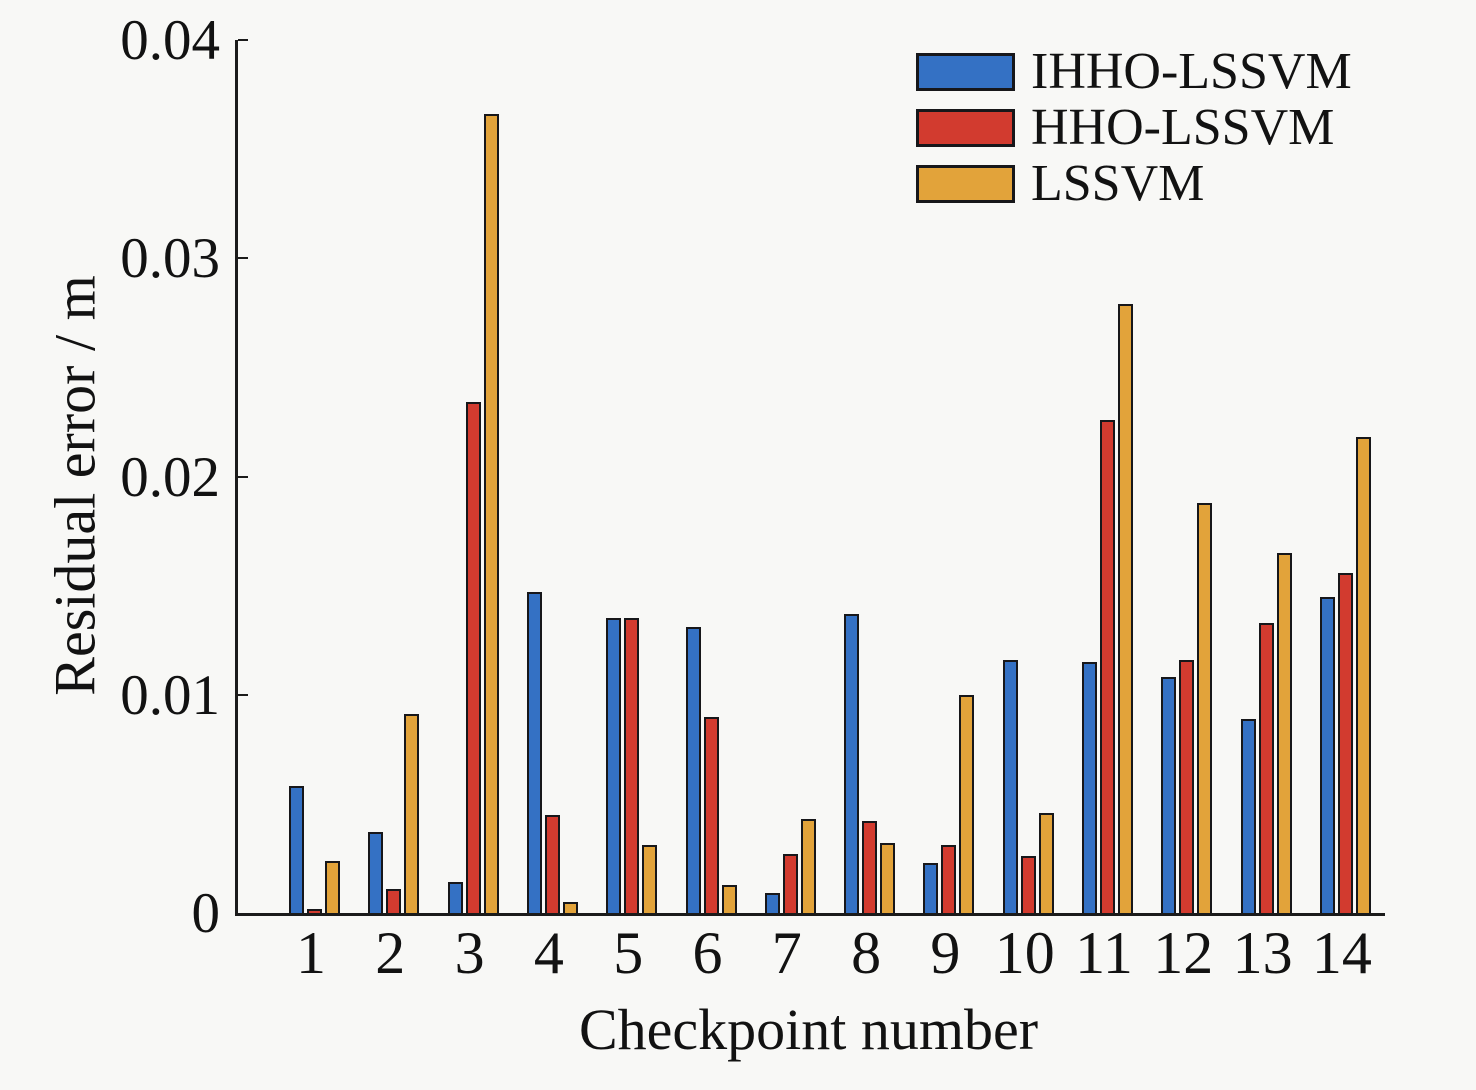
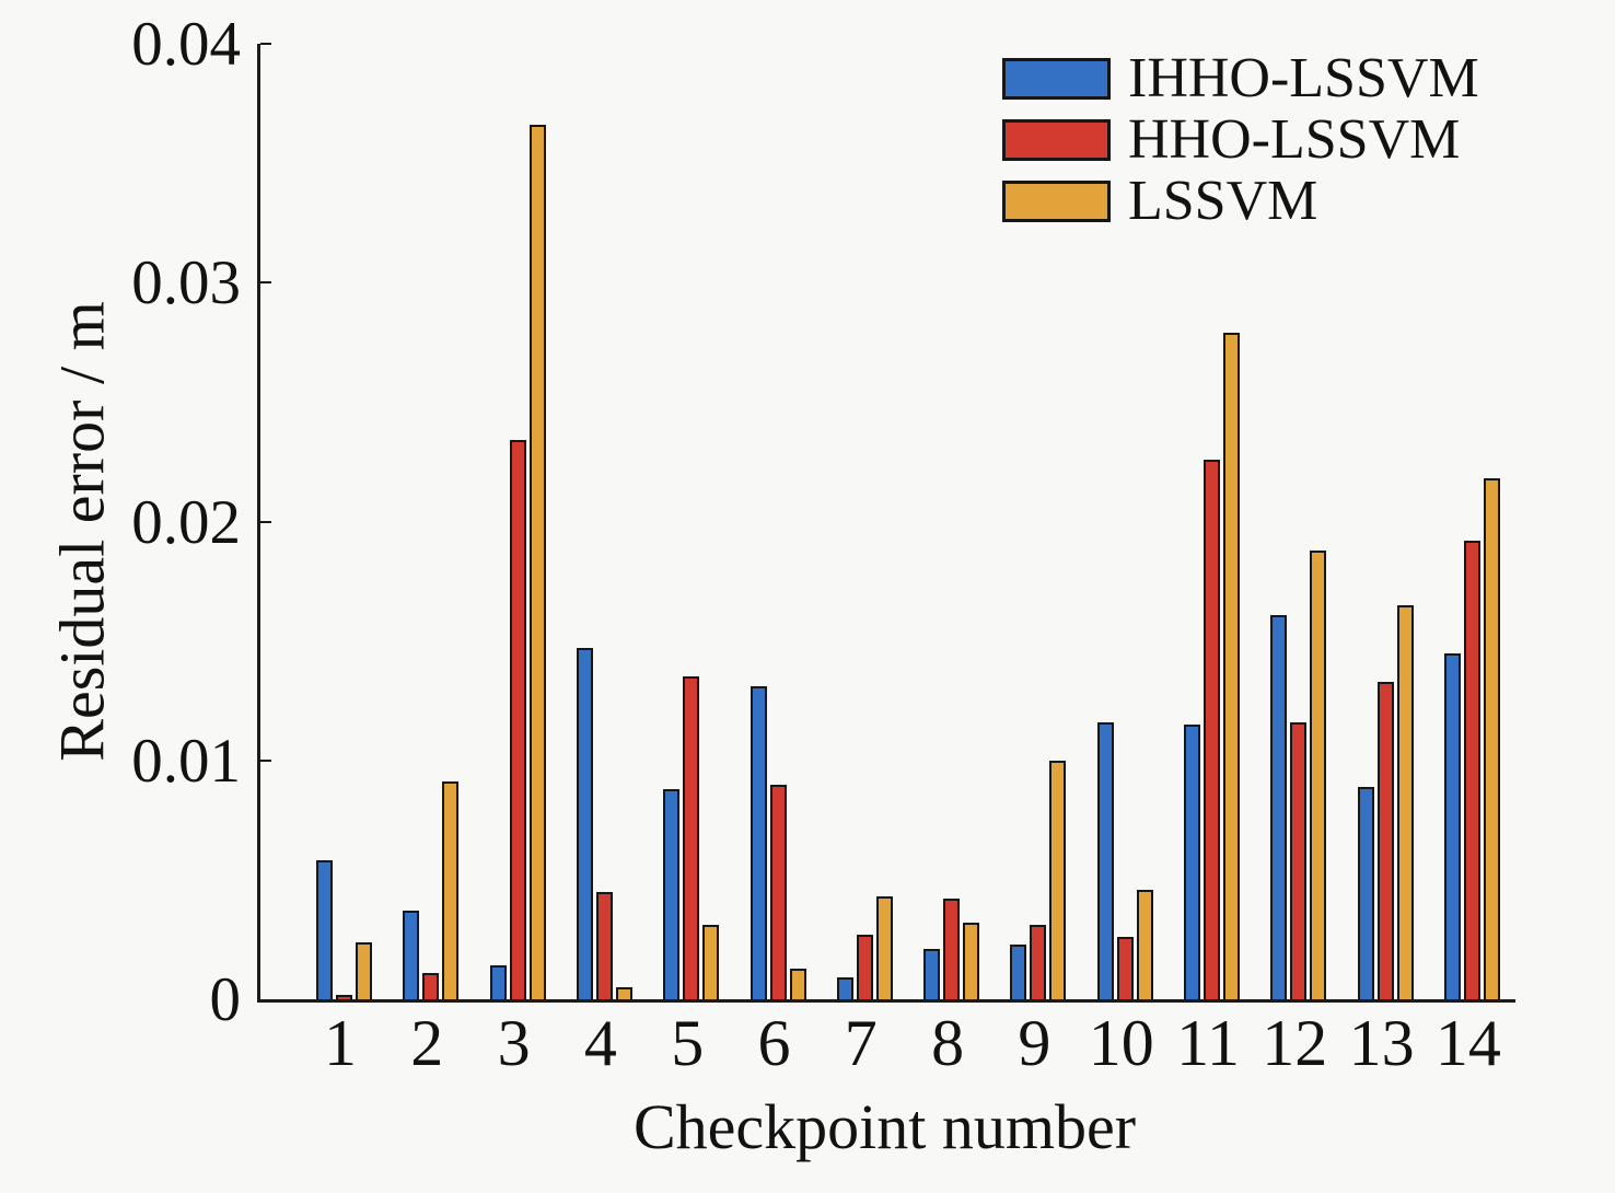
IHHO-LSSVM/5: 0.0135 -> 0.0088
IHHO-LSSVM/8: 0.0137 -> 0.0021
IHHO-LSSVM/12: 0.0108 -> 0.0161
HHO-LSSVM/14: 0.0156 -> 0.0192
